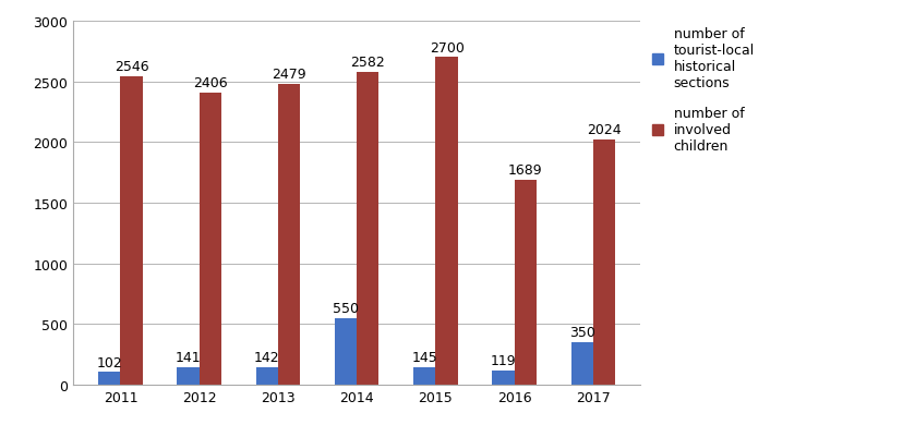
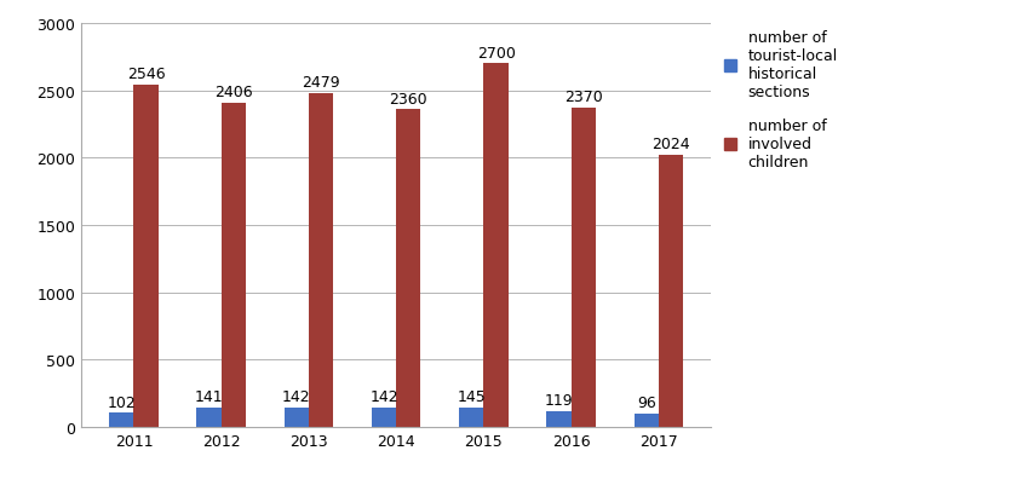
number of tourist-local historical sections/2014: 550 -> 142
number of involved children/2014: 2582 -> 2360
number of involved children/2016: 1689 -> 2370
number of tourist-local historical sections/2017: 350 -> 96
